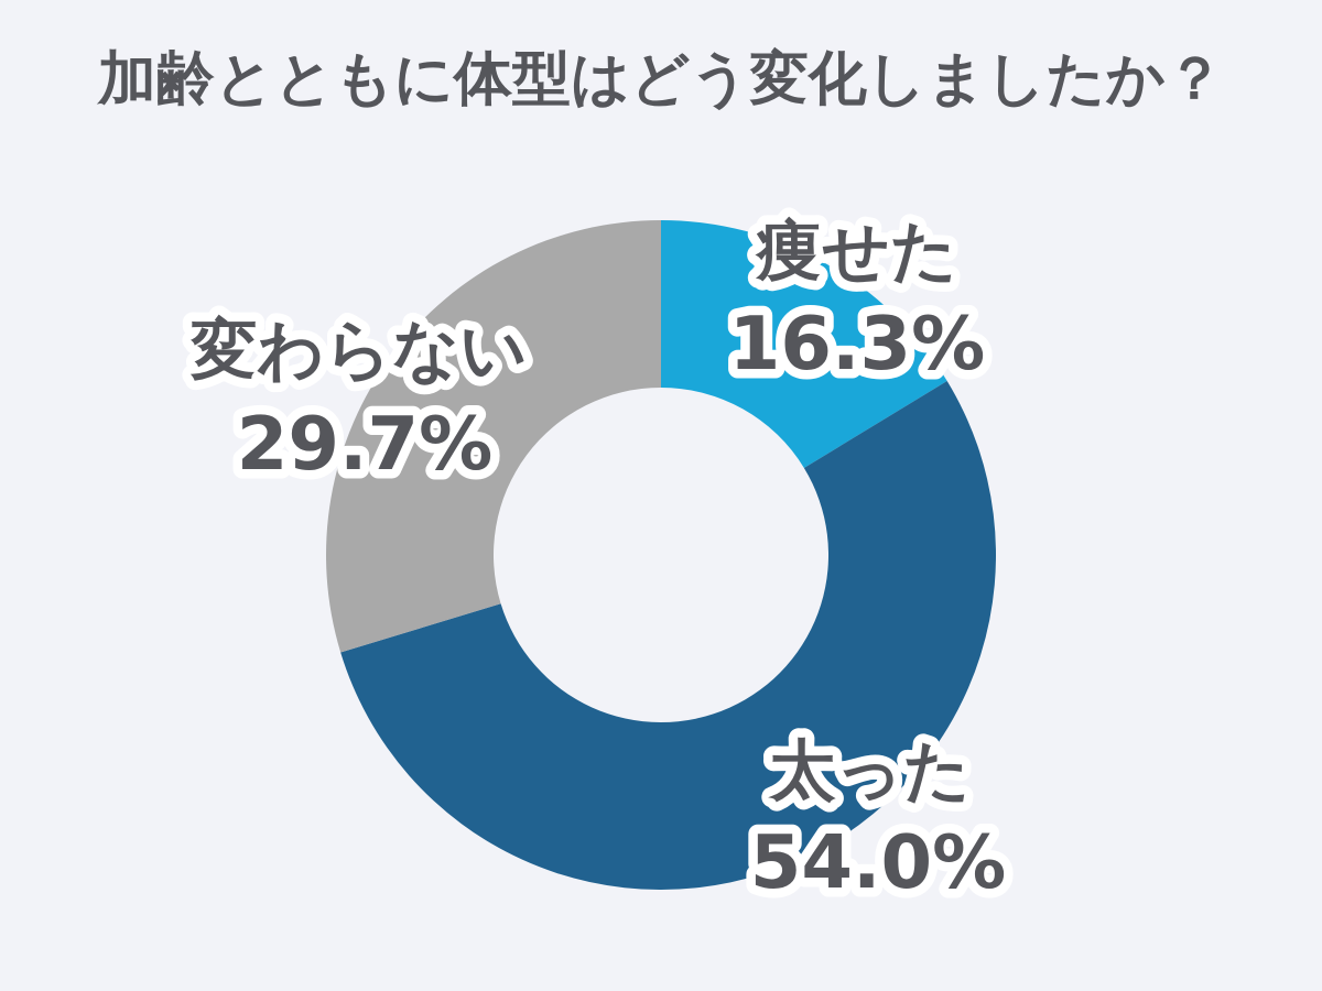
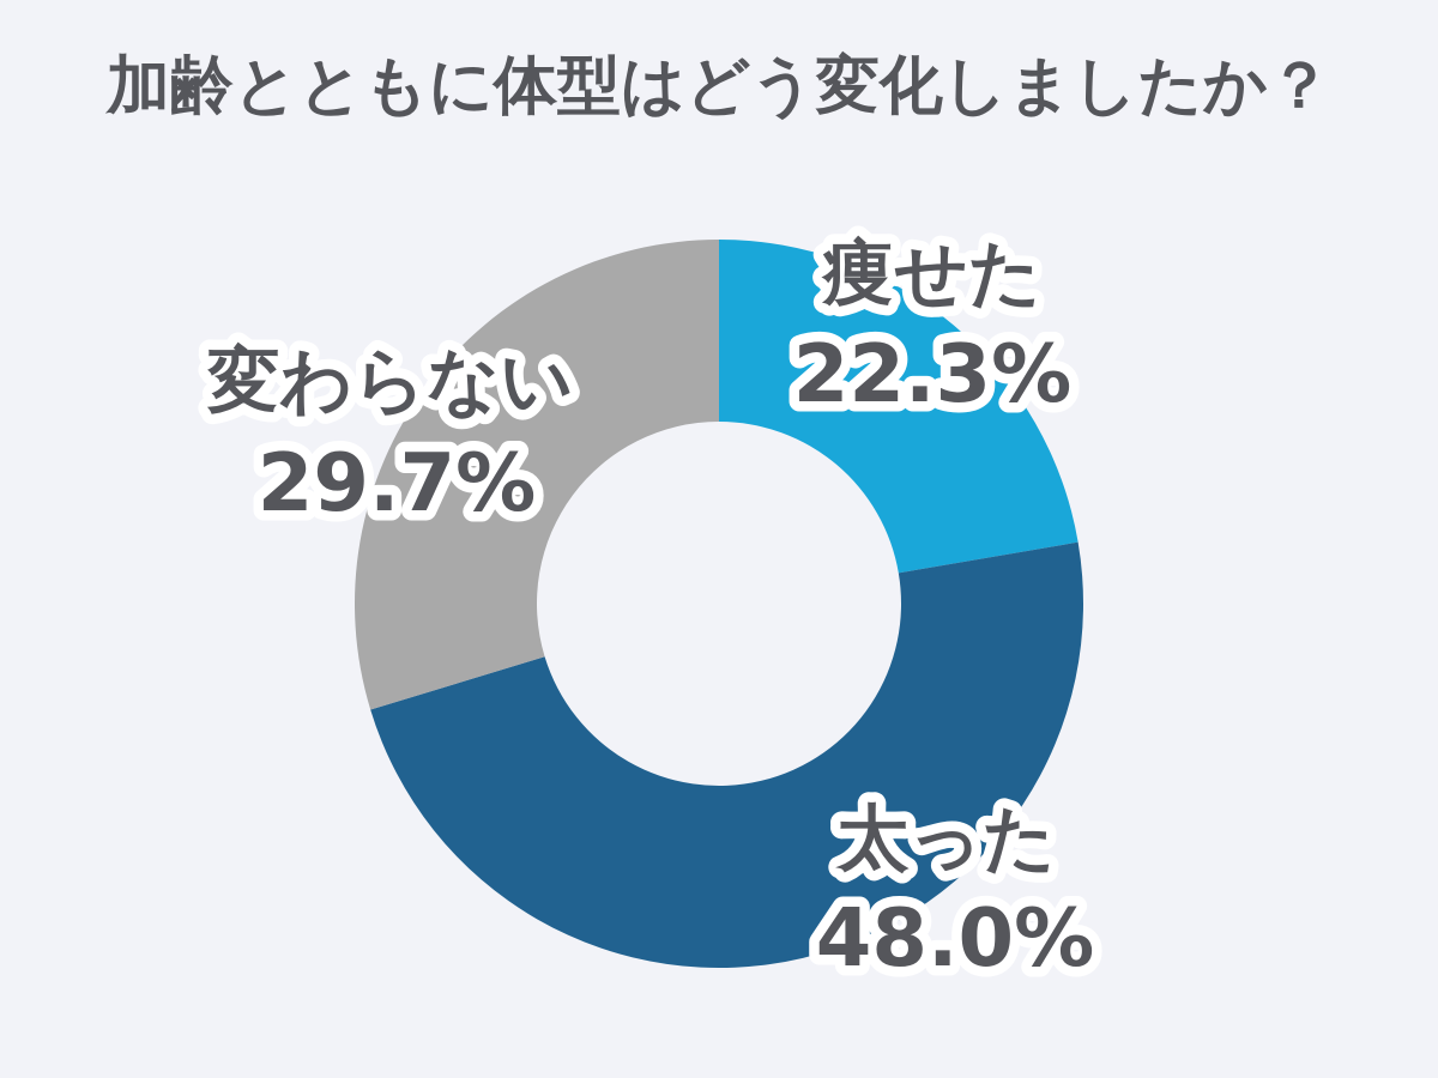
痩せた: 16.3% -> 22.3%
太った: 54.0% -> 48.0%
